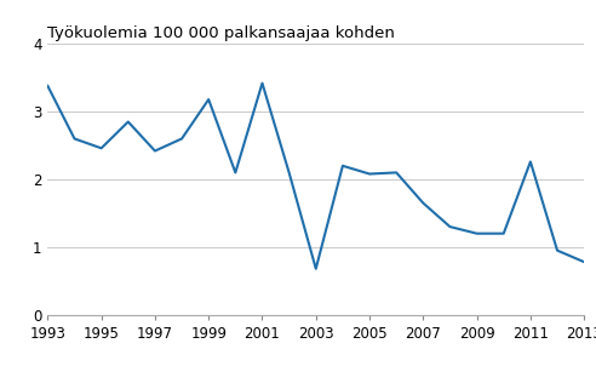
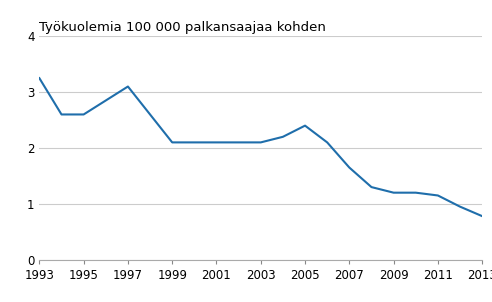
1993: 3.38 -> 3.25
1995: 2.46 -> 2.60
1997: 2.42 -> 3.10
1999: 3.18 -> 2.10
2001: 3.42 -> 2.10
2003: 0.68 -> 2.10
2005: 2.08 -> 2.40
2011: 2.26 -> 1.15
